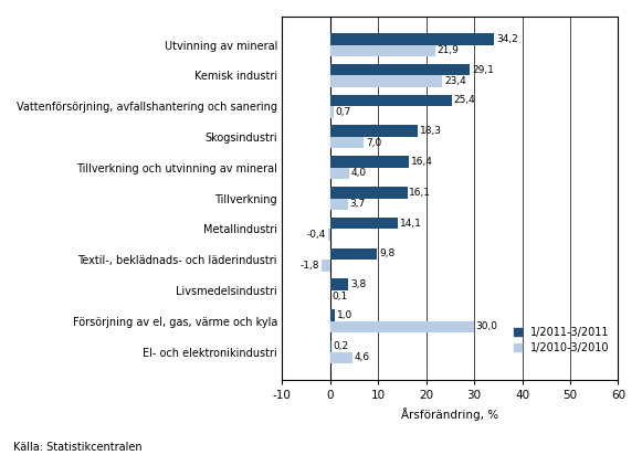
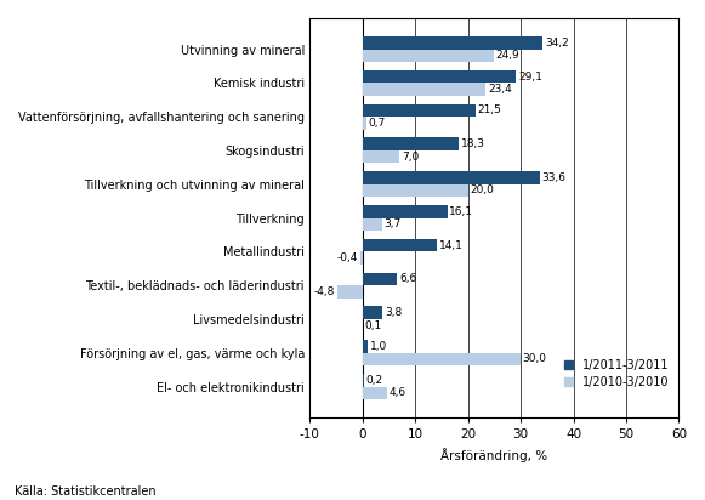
1/2010-3/2010/Utvinning av mineral: 21,9 -> 24,9
1/2011-3/2011/Vattenförsörjning, avfallshantering och sanering: 25,4 -> 21,5
1/2011-3/2011/Tillverkning och utvinning av mineral: 16,4 -> 33,6
1/2010-3/2010/Tillverkning och utvinning av mineral: 4,0 -> 20,0
1/2011-3/2011/Textil-, beklädnads- och läderindustri: 9,8 -> 6,6
1/2010-3/2010/Textil-, beklädnads- och läderindustri: -1,8 -> -4,8
